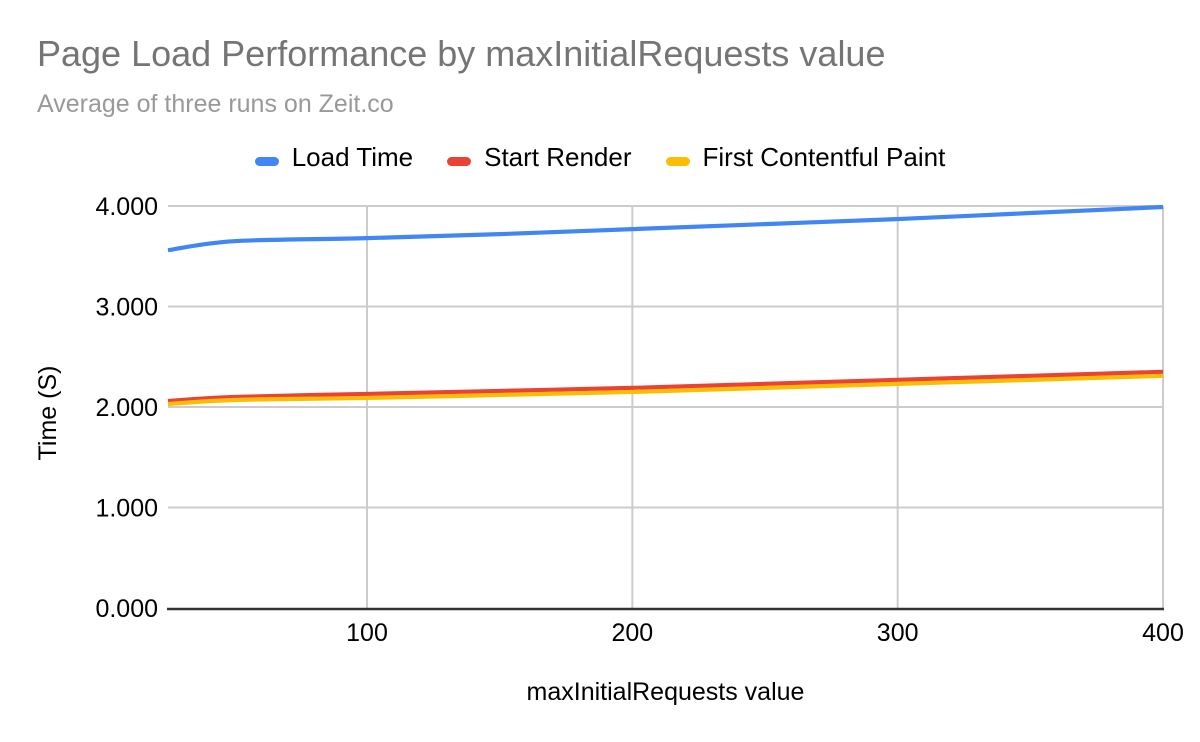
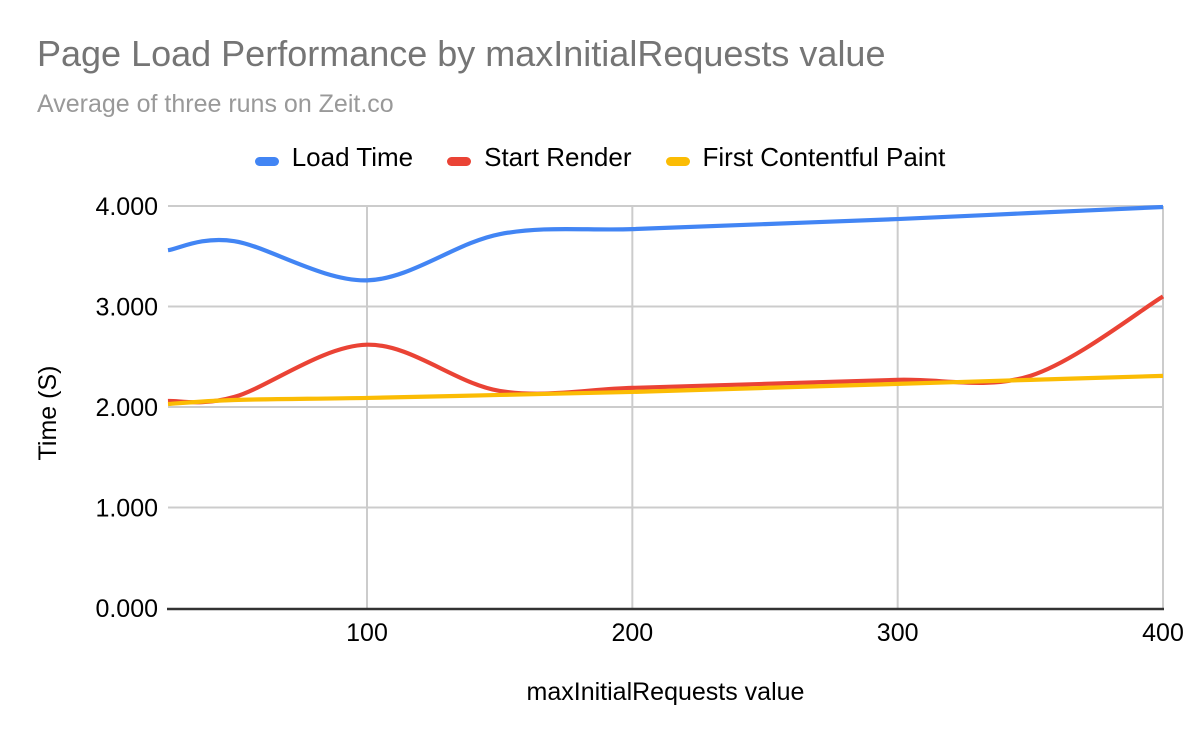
Load Time/100: 3.68 -> 3.26
Start Render/100: 2.13 -> 2.62
Start Render/400: 2.35 -> 3.10
